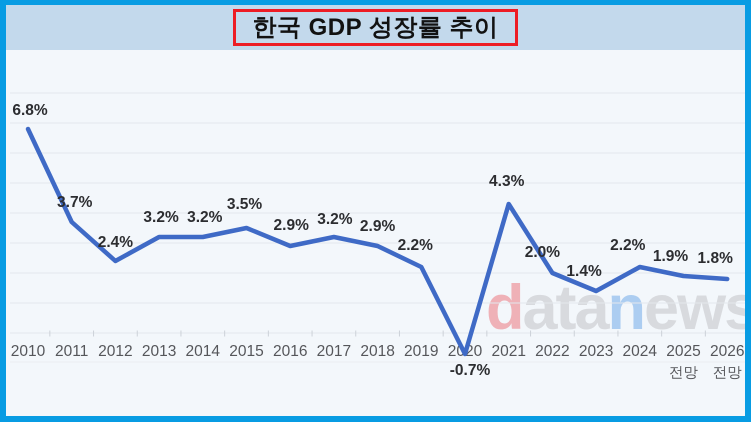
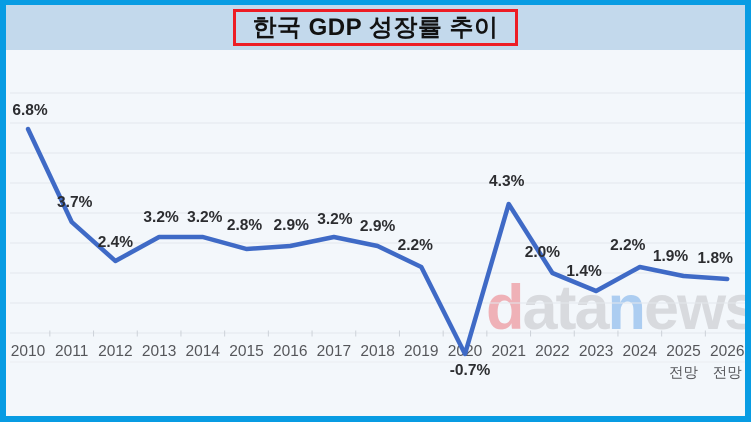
2015: 3.5% -> 2.8%
